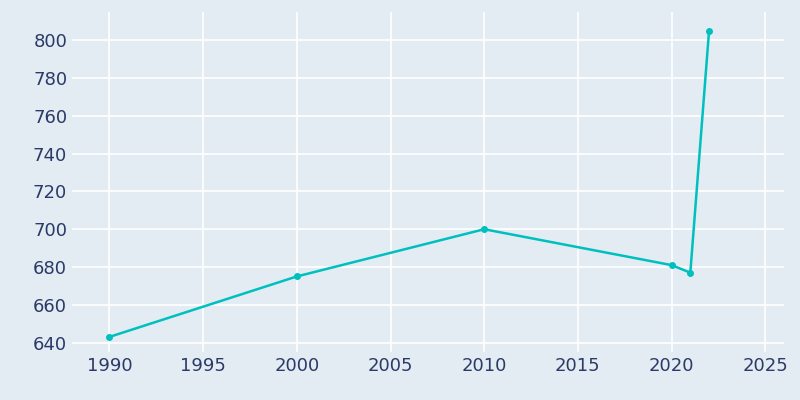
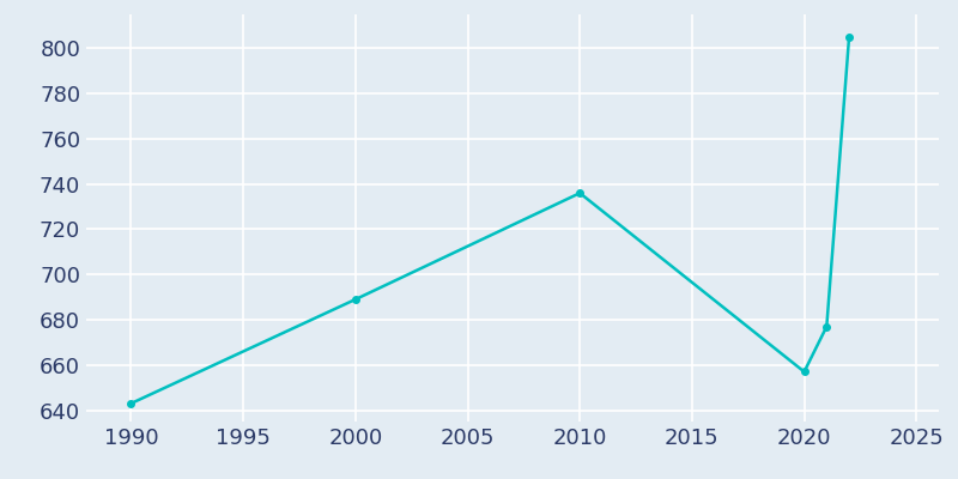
2000: 675 -> 689
2010: 700 -> 736
2020: 681 -> 657
